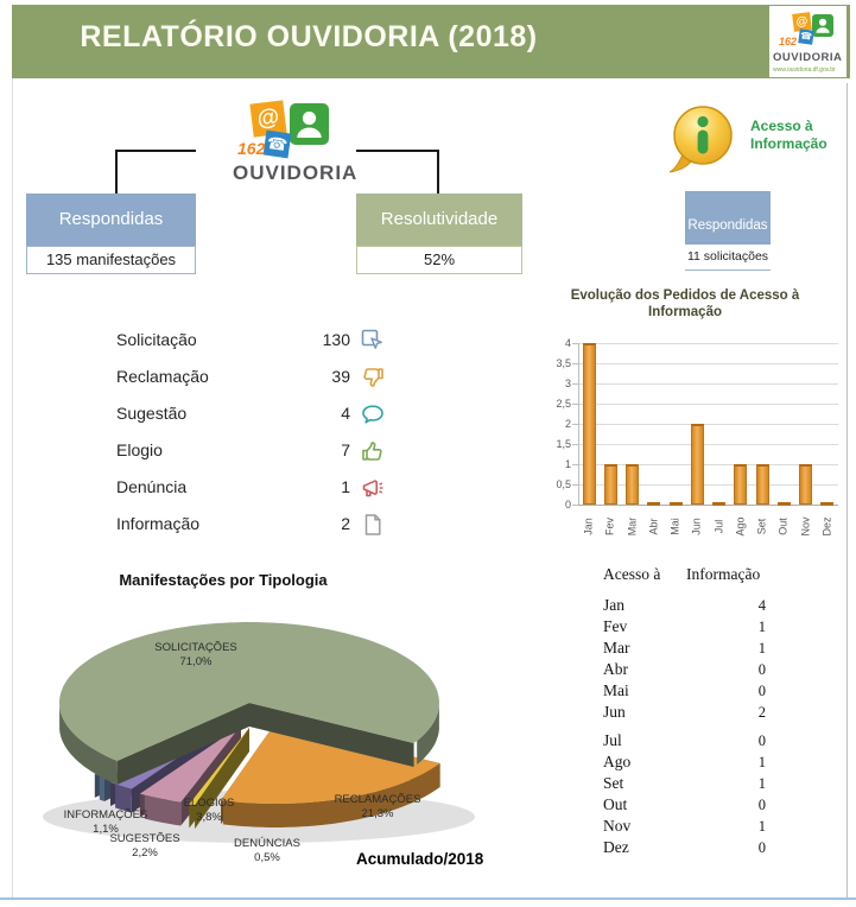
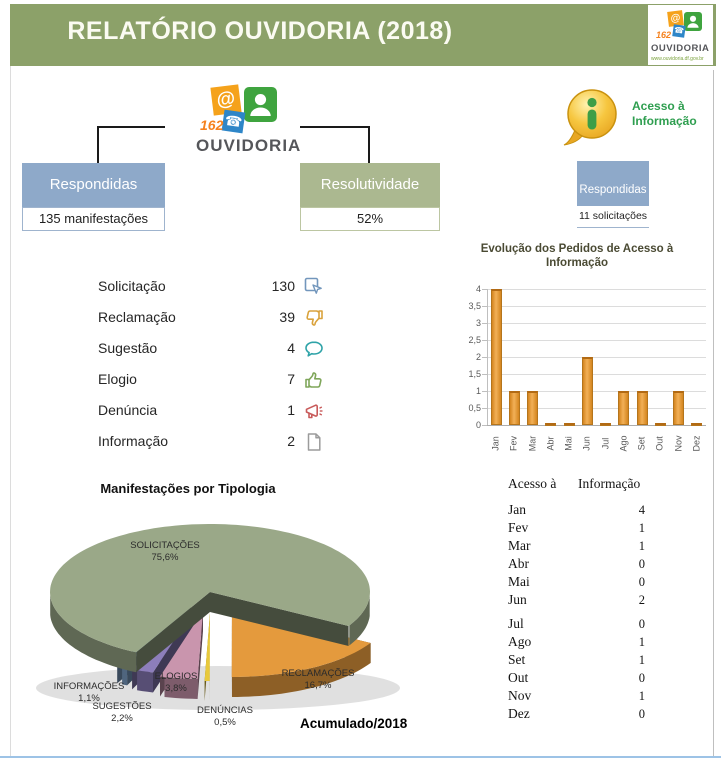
Manifestações por Tipologia/SOLICITAÇÕES: 71,0% -> 75,6%
Manifestações por Tipologia/RECLAMAÇÕES: 21,3% -> 16,7%
